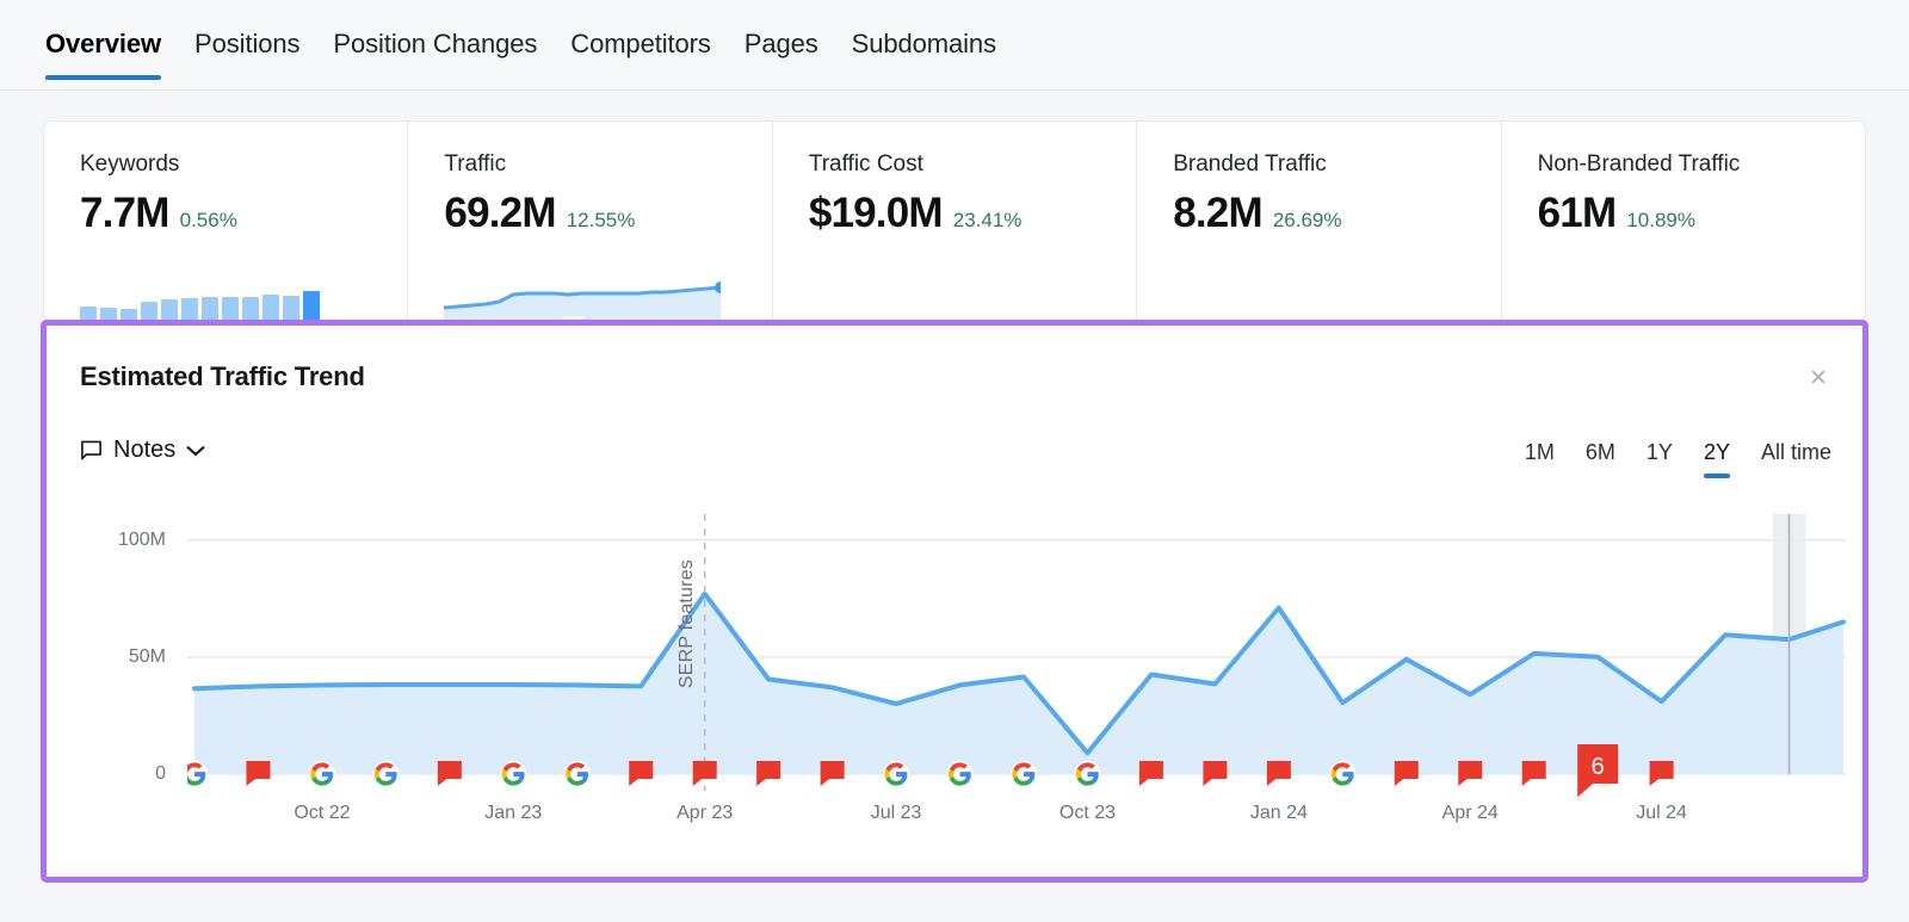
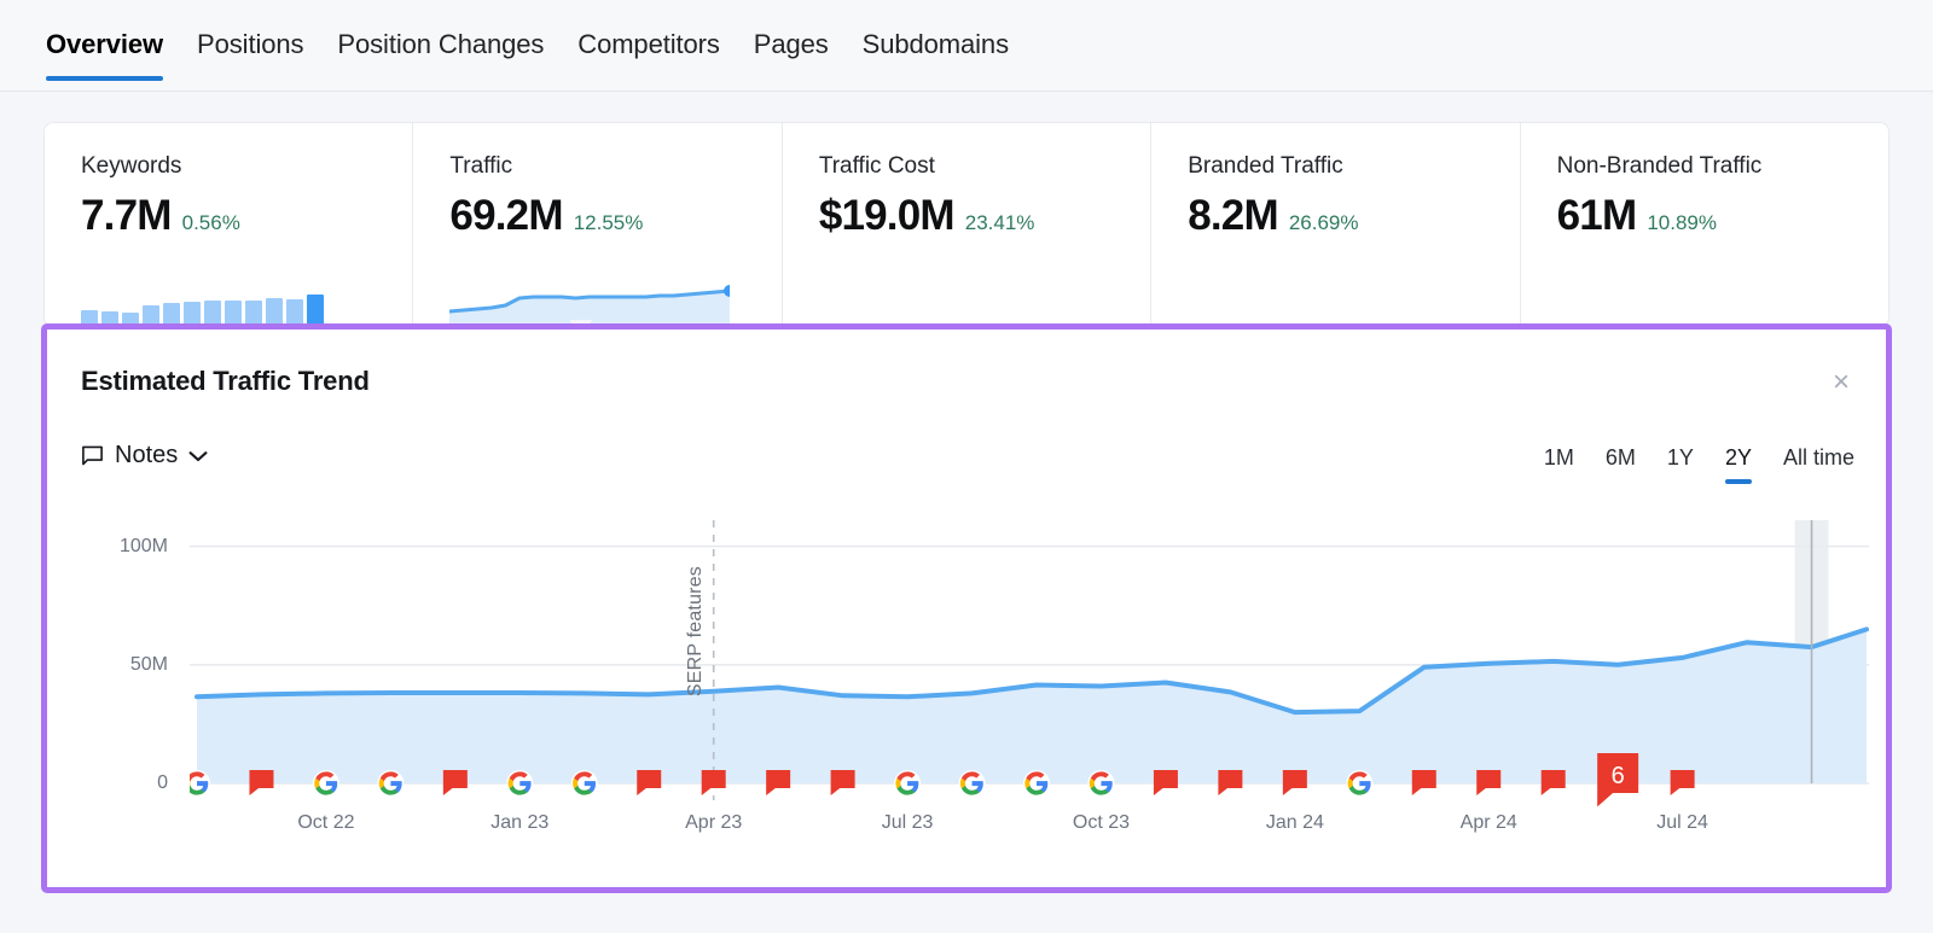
Apr 23: 77M -> 39M
Jul 23: 30M -> 36M
Oct 23: 9M -> 41M
Jan 24: 71M -> 30M
Apr 24: 34M -> 50M
Jul 24: 31M -> 53M
